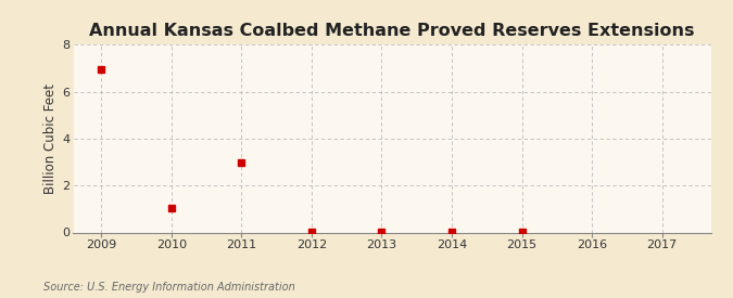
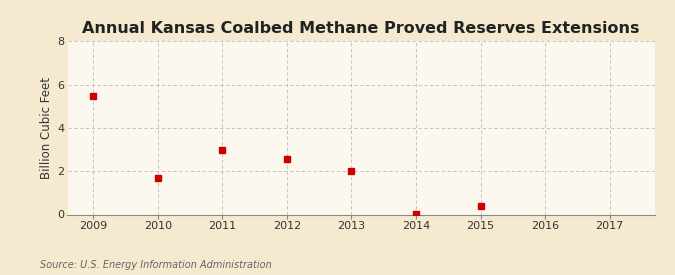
2009: 6.96 -> 5.45
2010: 1.02 -> 1.70
2012: 0.02 -> 2.55
2013: 0.03 -> 2.00
2015: 0.03 -> 0.40
